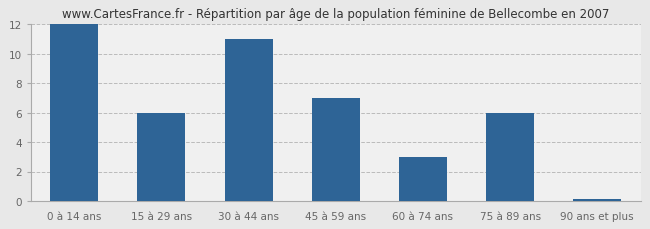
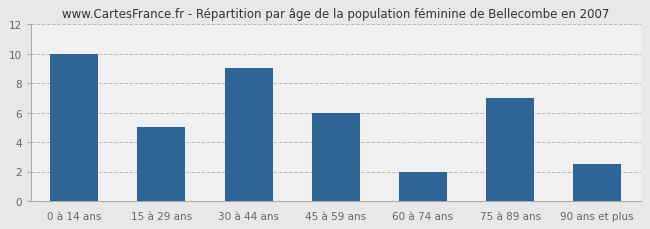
0 à 14 ans: 12.0 -> 10.0
15 à 29 ans: 6.0 -> 5.0
30 à 44 ans: 11.0 -> 9.0
45 à 59 ans: 7.0 -> 6.0
60 à 74 ans: 3.0 -> 2.0
75 à 89 ans: 6.0 -> 7.0
90 ans et plus: 0.1 -> 2.5
